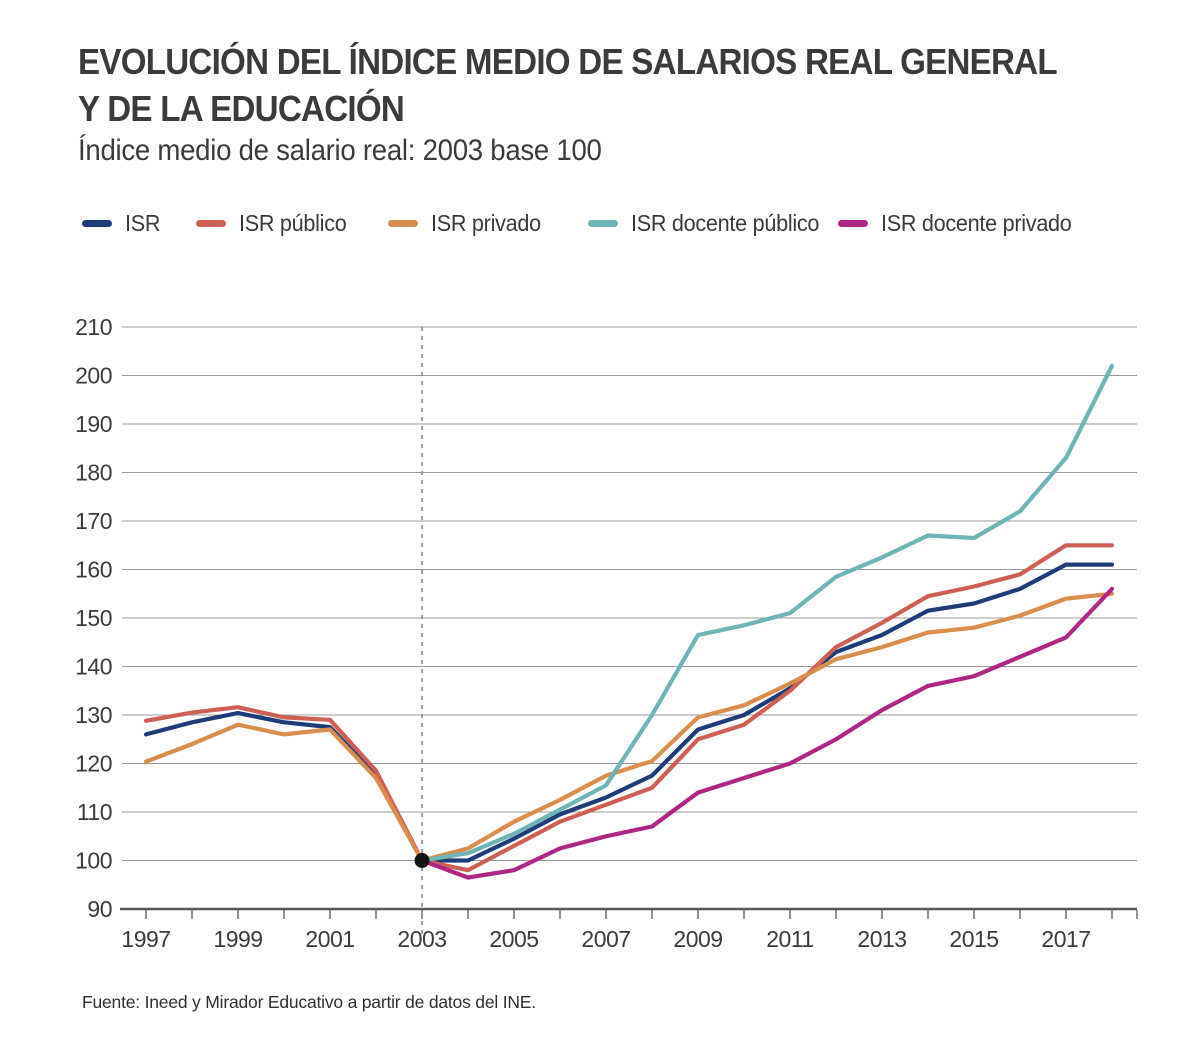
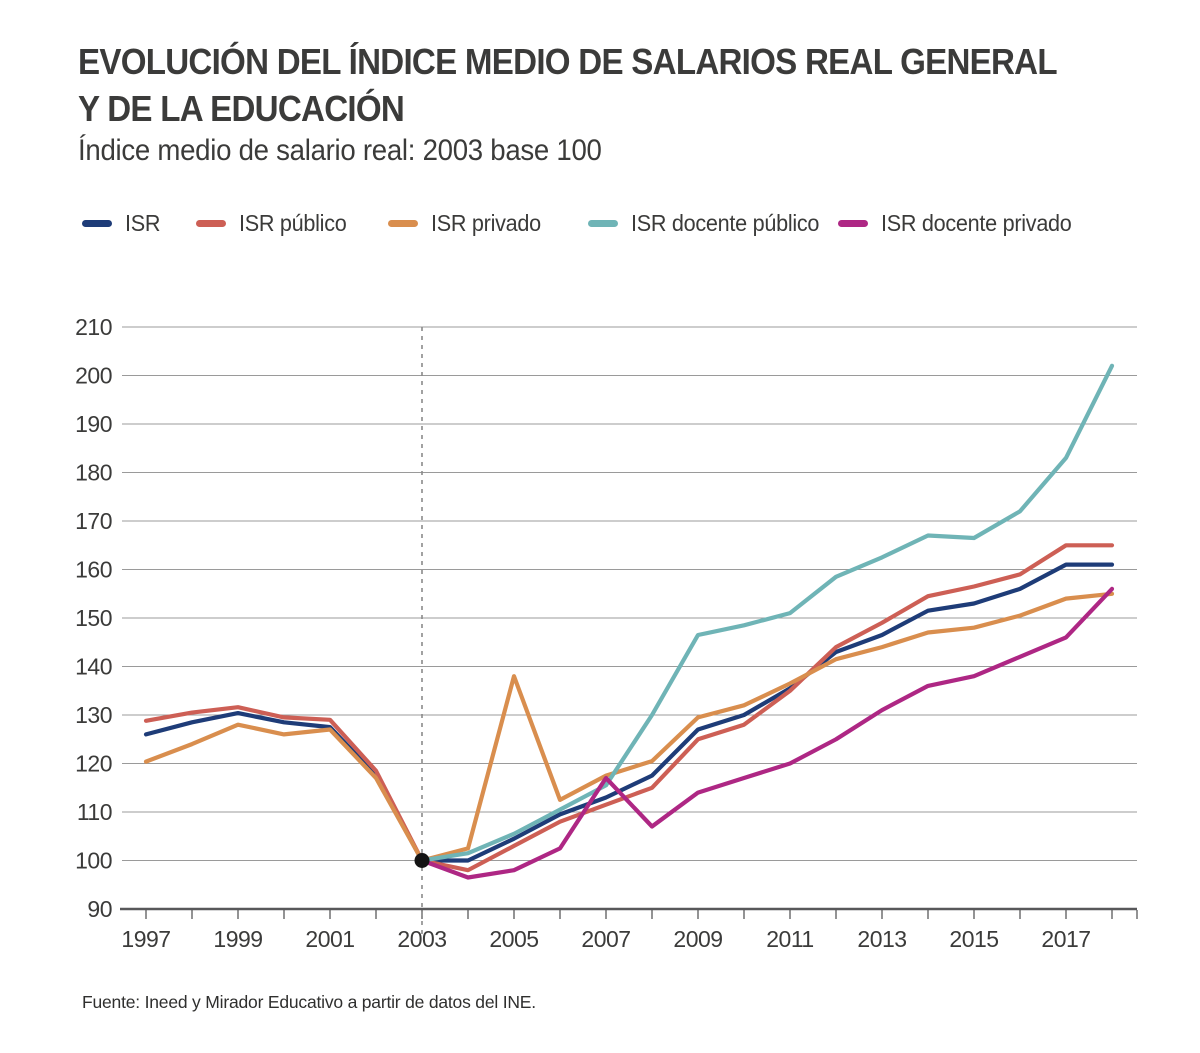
ISR privado/2005: 108 -> 138
ISR docente privado/2007: 105 -> 117
